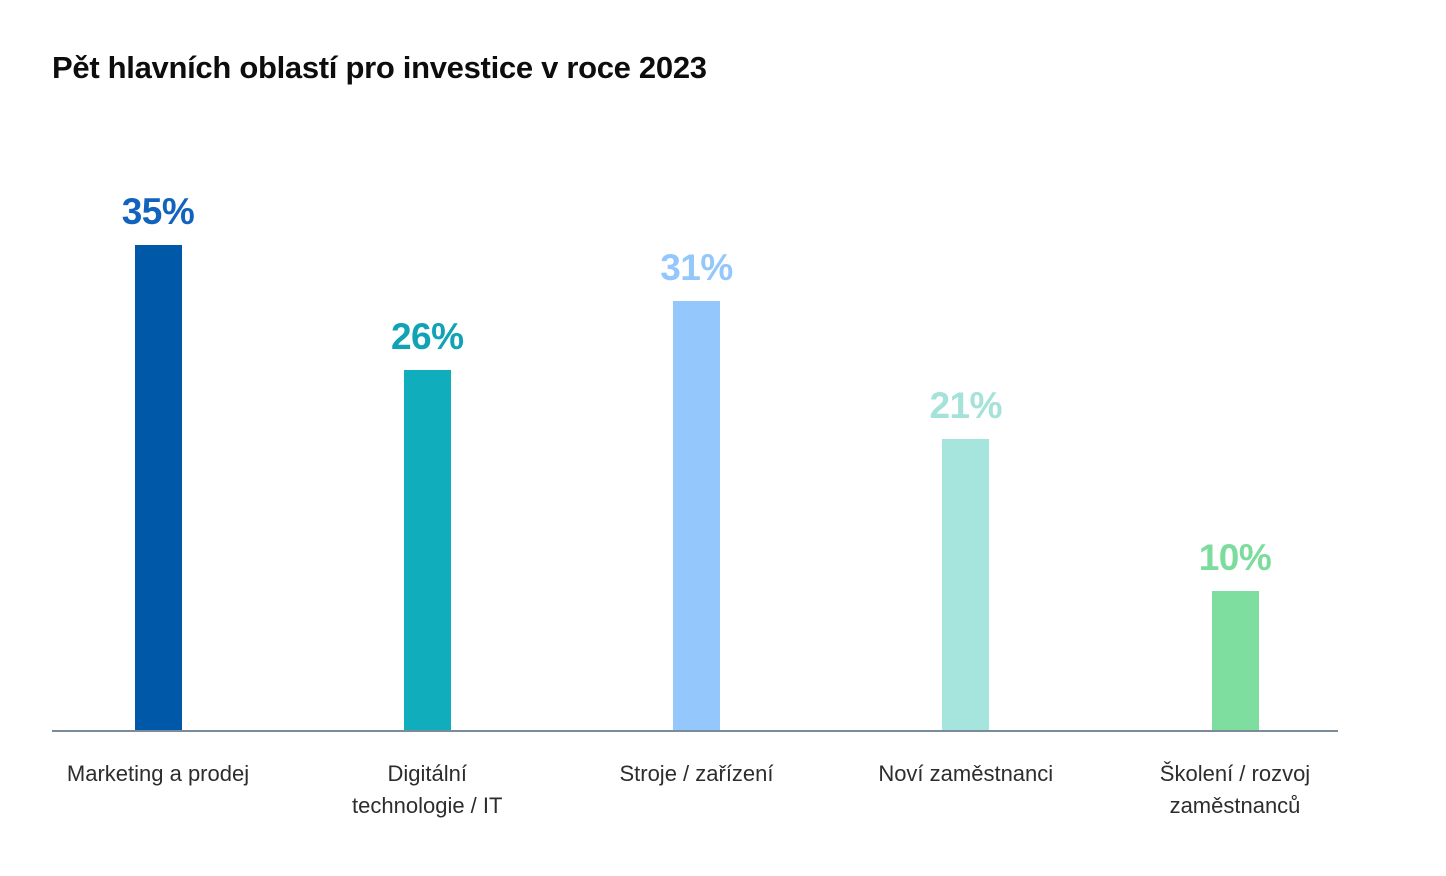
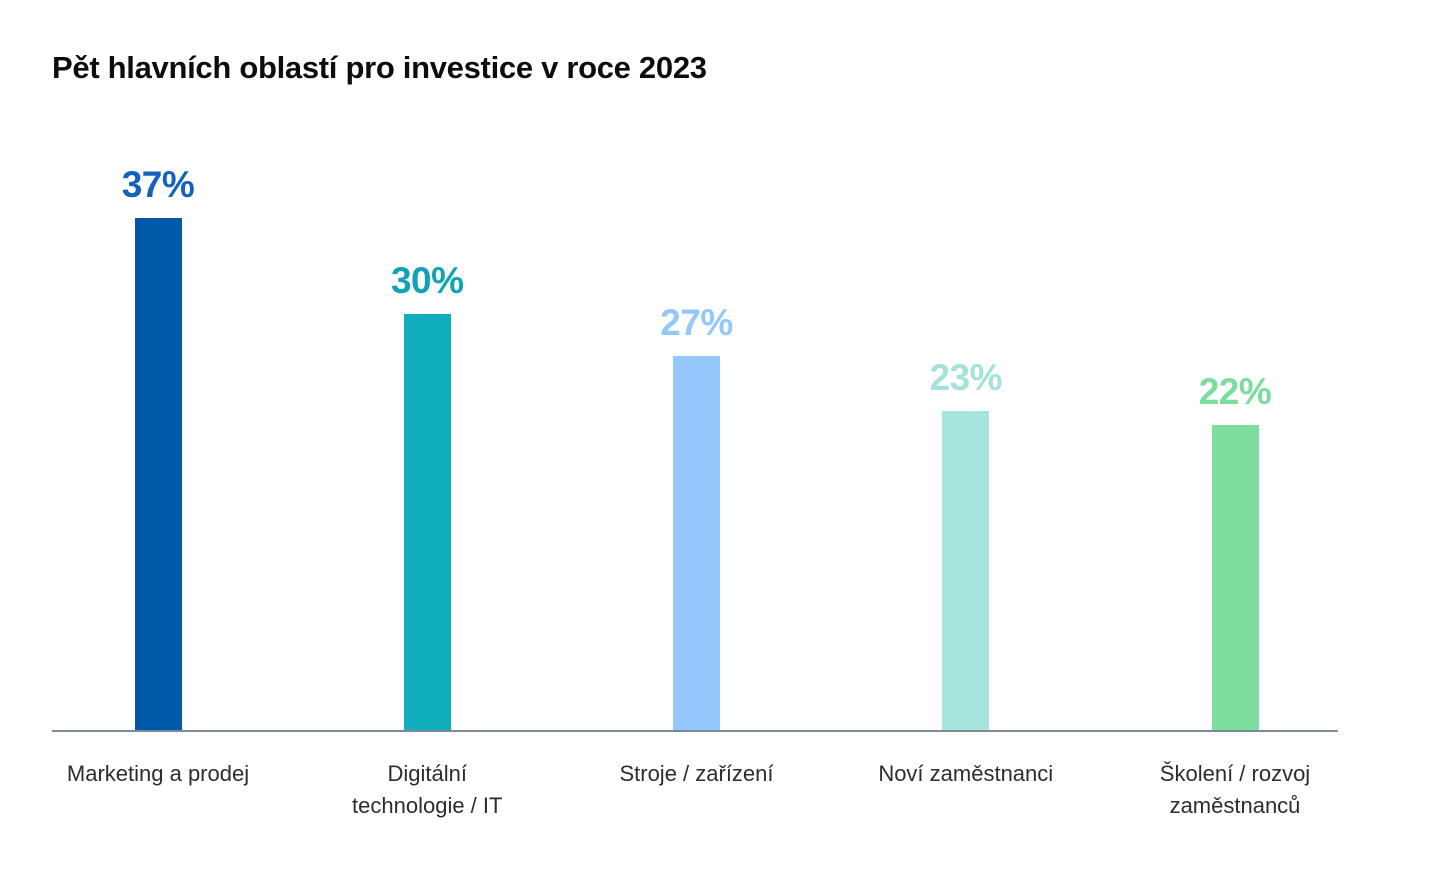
Marketing a prodej: 35% -> 37%
Digitální technologie / IT: 26% -> 30%
Stroje / zařízení: 31% -> 27%
Noví zaměstnanci: 21% -> 23%
Školení / rozvoj zaměstnanců: 10% -> 22%
